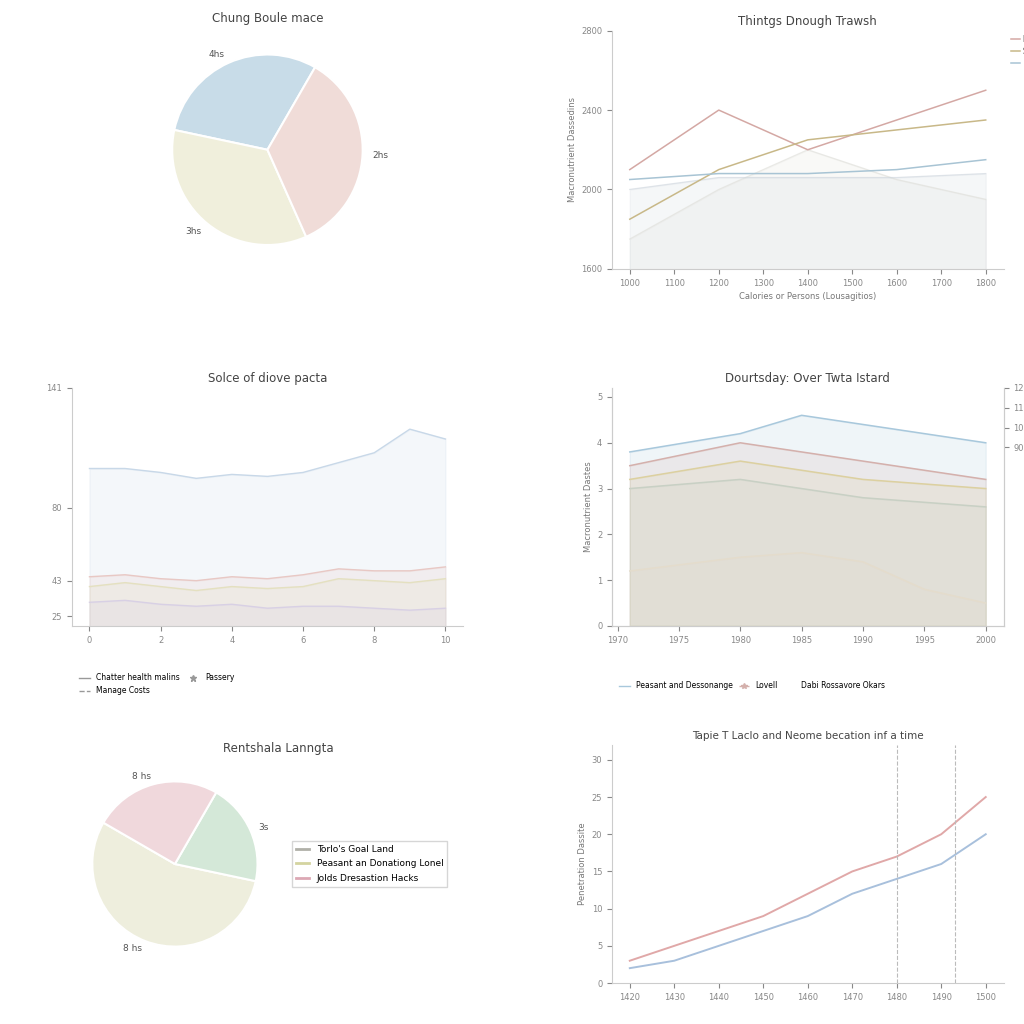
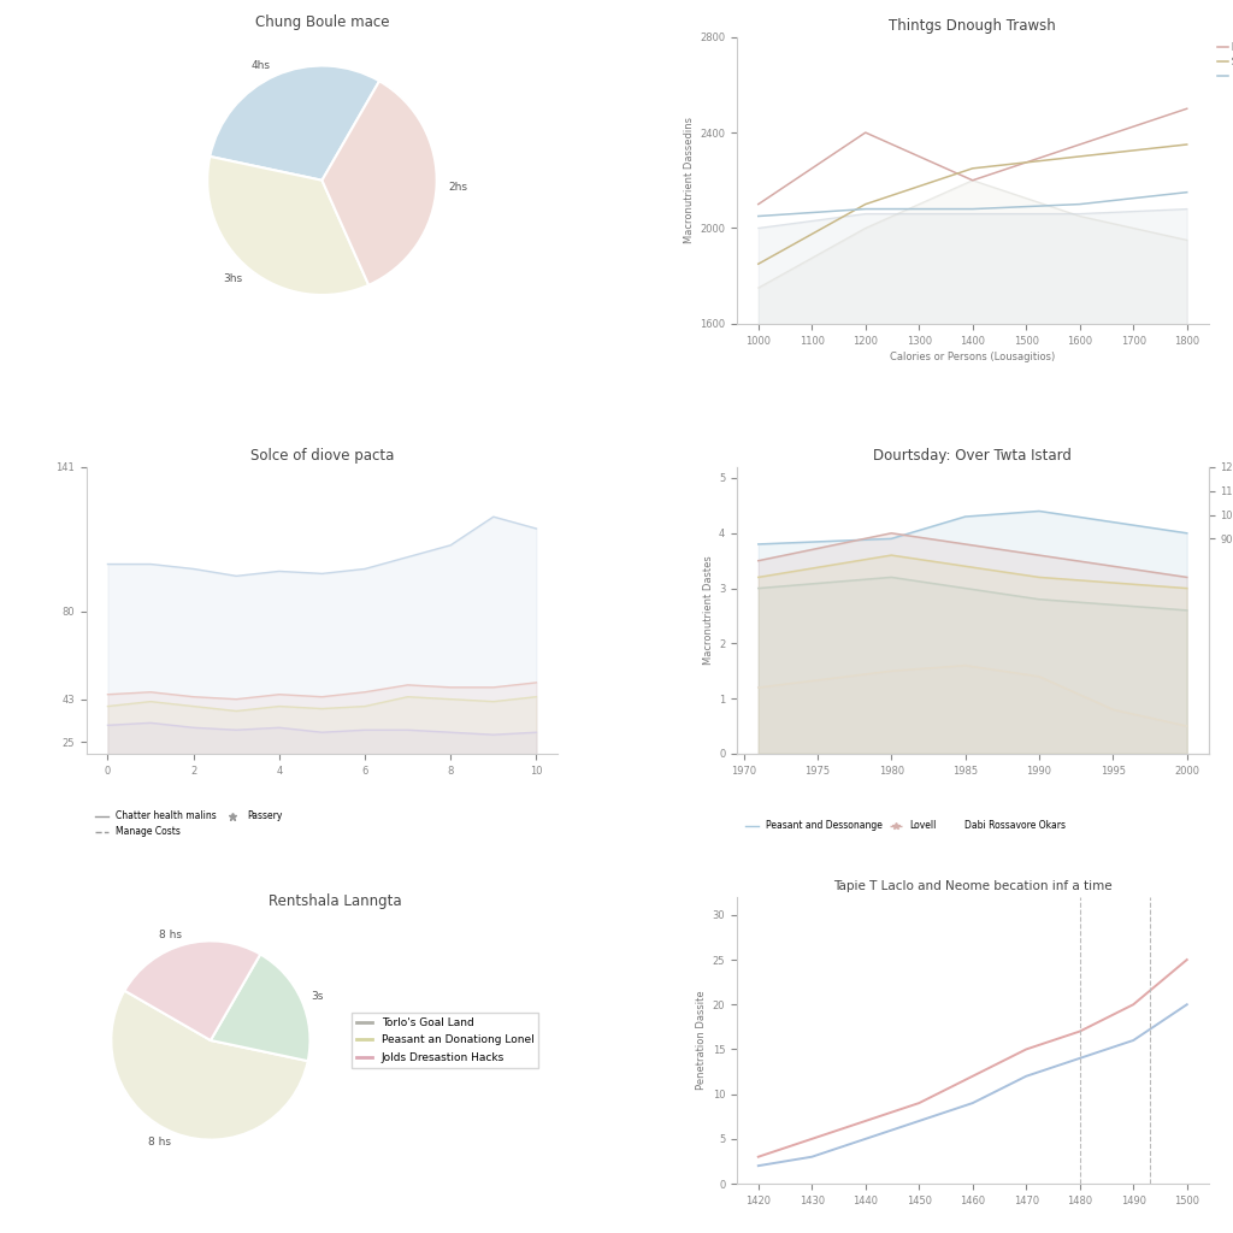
Dourtsday: Over Twta Istard/Peasant and Dessonange/1980: 4.2 -> 3.9
Dourtsday: Over Twta Istard/Peasant and Dessonange/1985: 4.6 -> 4.3
